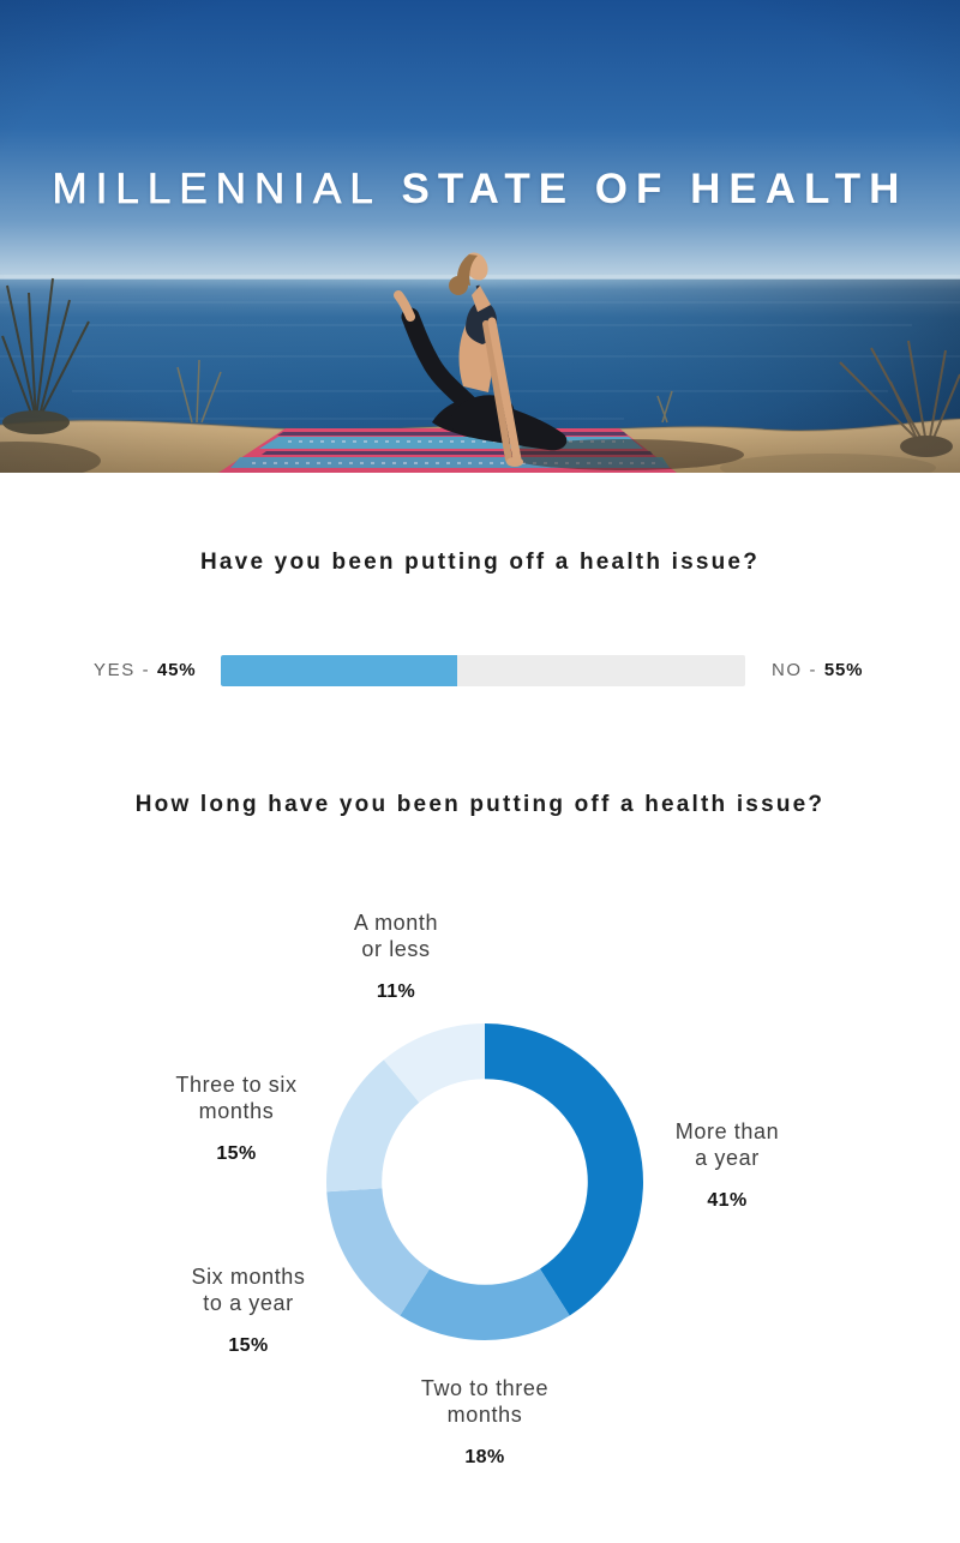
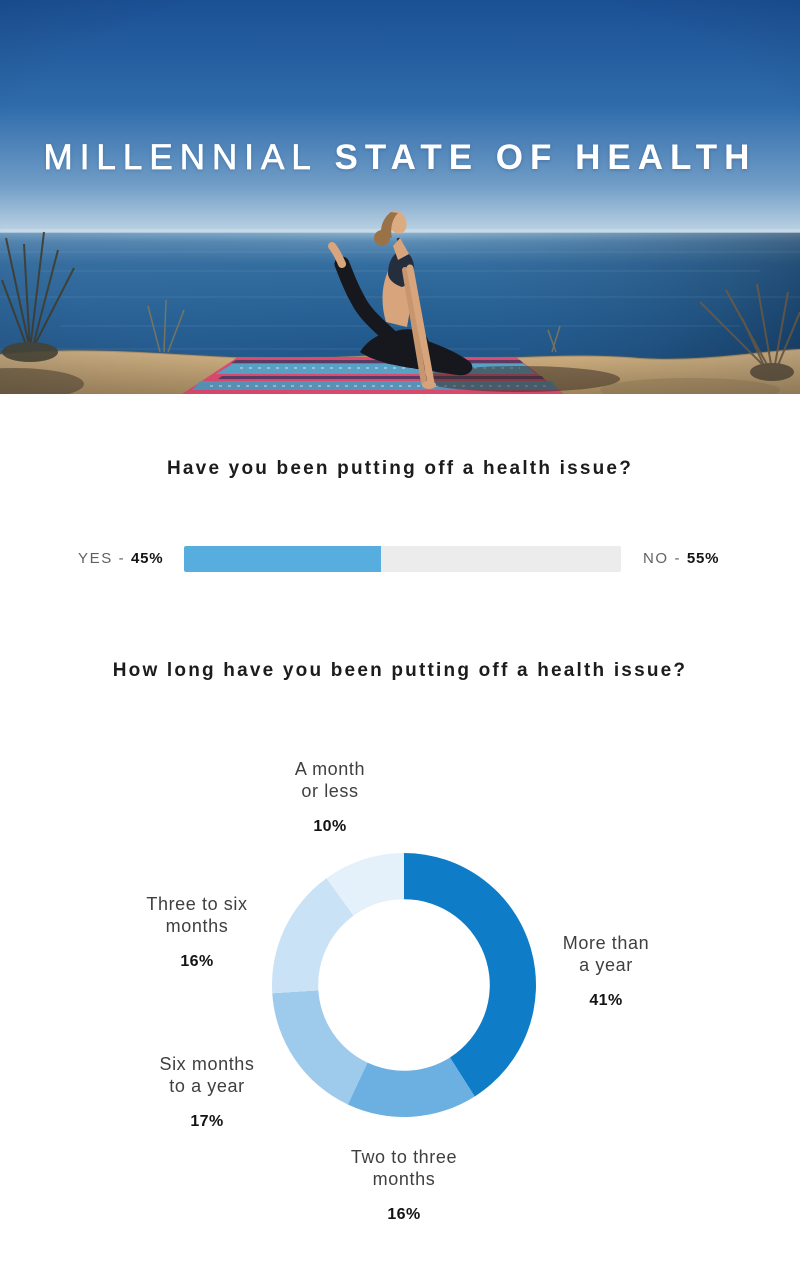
How long have you been putting off a health issue?/Two to three months: 18% -> 16%
How long have you been putting off a health issue?/Six months to a year: 15% -> 17%
How long have you been putting off a health issue?/Three to six months: 15% -> 16%
How long have you been putting off a health issue?/A month or less: 11% -> 10%
